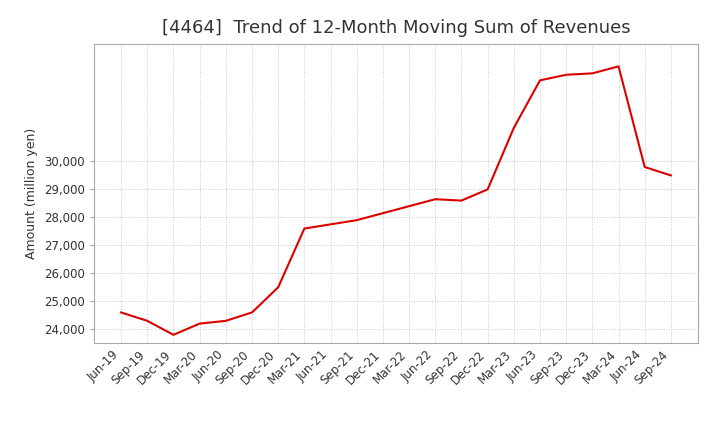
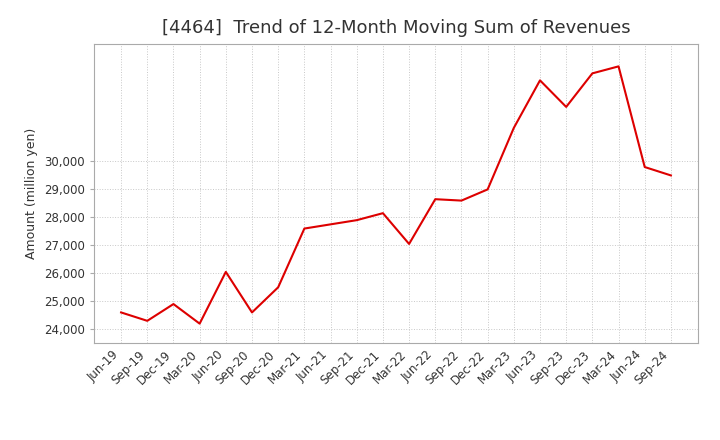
Dec-19: 23,800 -> 24,900
Jun-20: 24,300 -> 26,050
Mar-22: 28,400 -> 27,050
Sep-23: 33,100 -> 31,950
